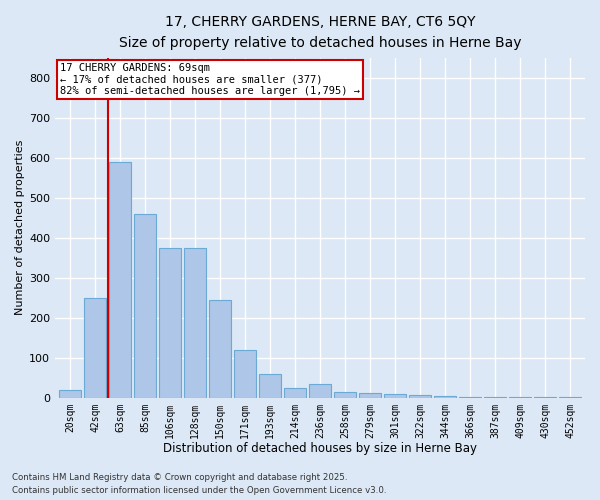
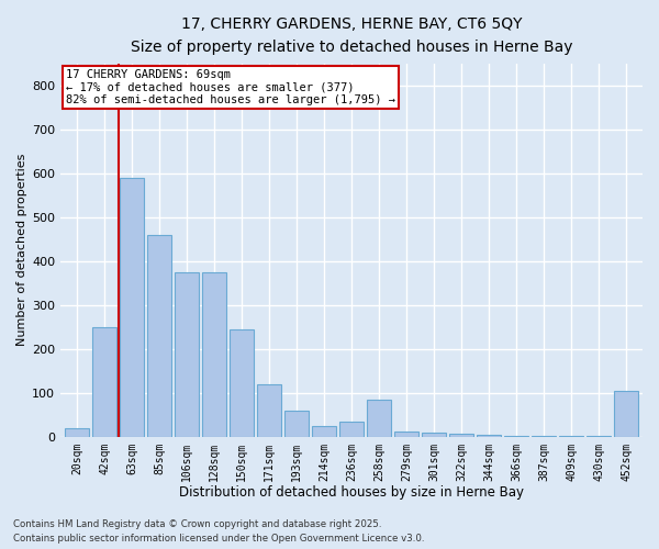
258sqm: 15 -> 85
452sqm: 1 -> 105
